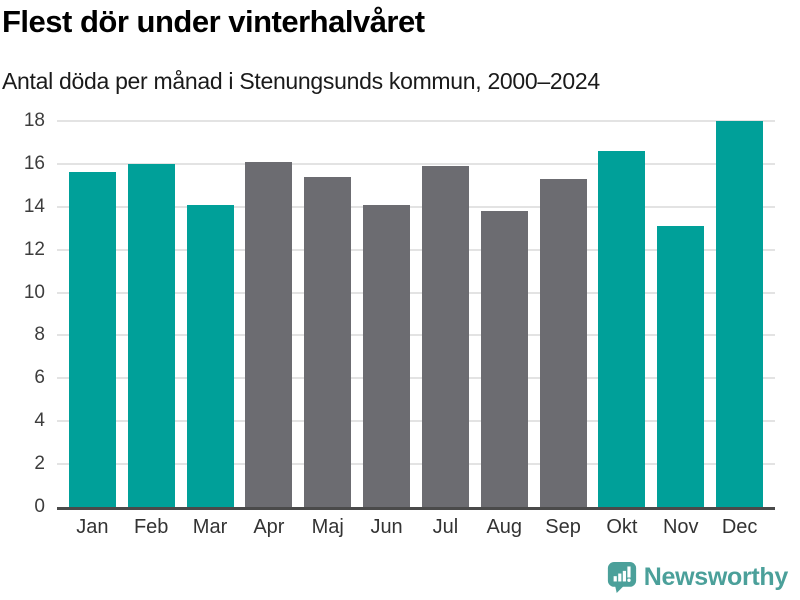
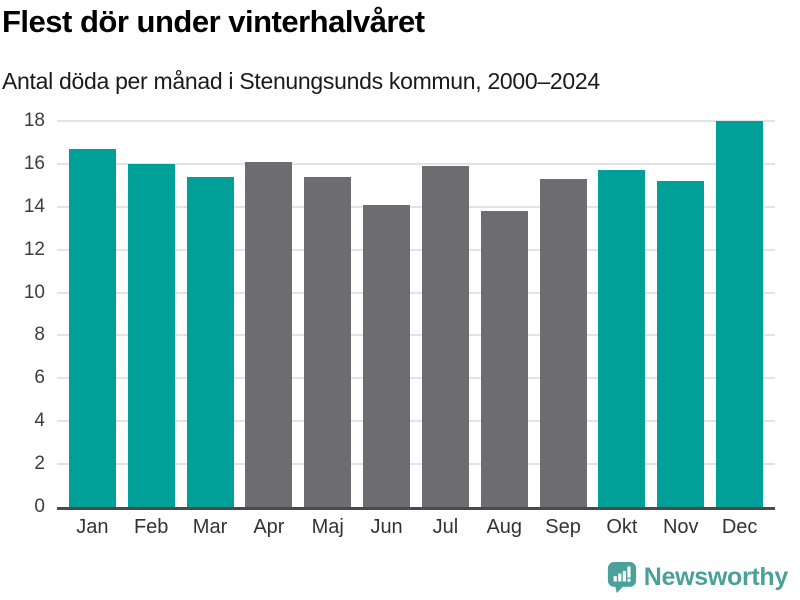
Jan: 15.6 -> 16.7
Mar: 14.1 -> 15.4
Okt: 16.6 -> 15.7
Nov: 13.1 -> 15.2
